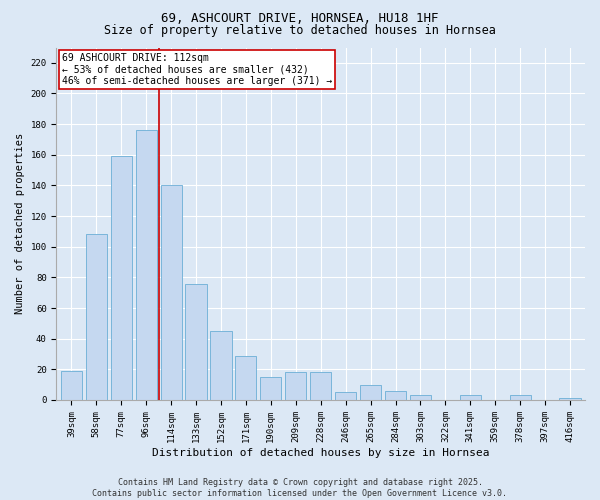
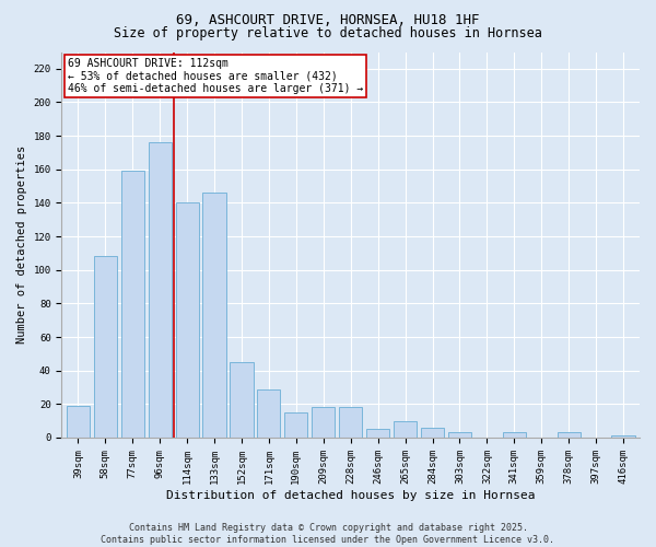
133sqm: 76 -> 146
